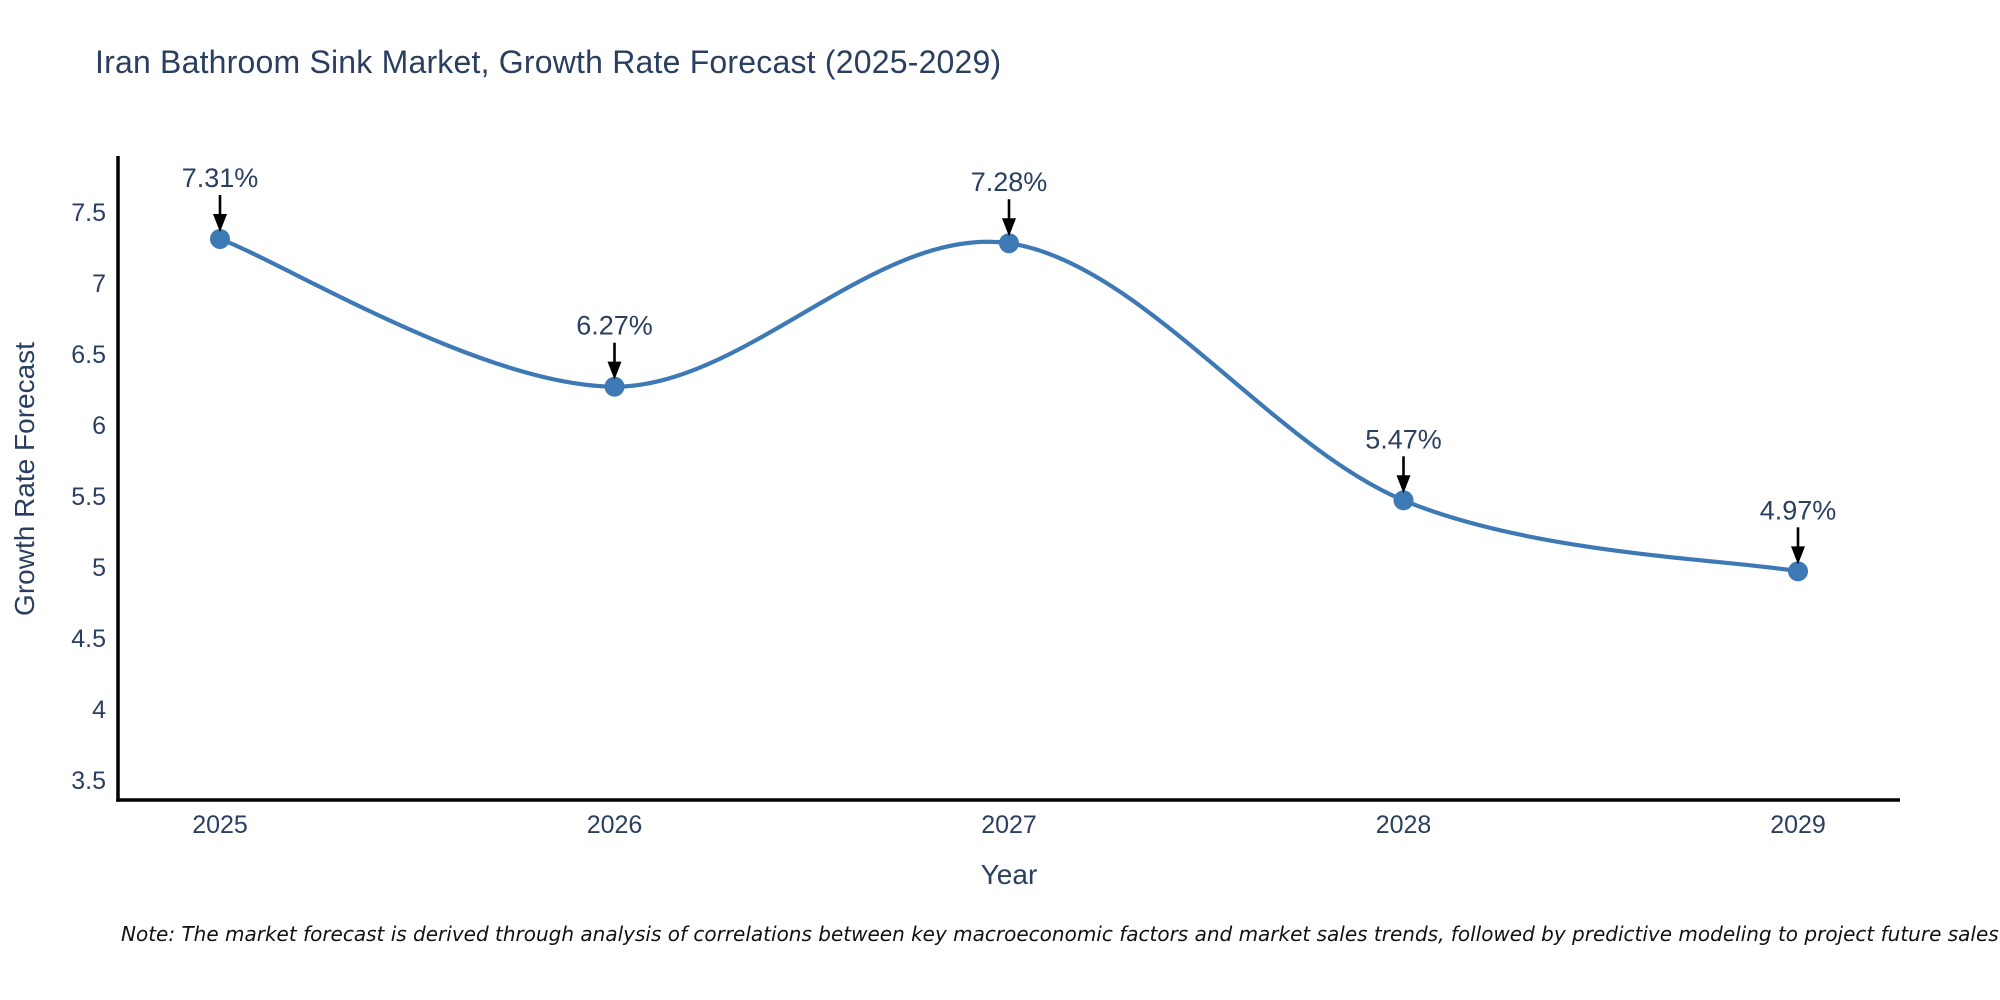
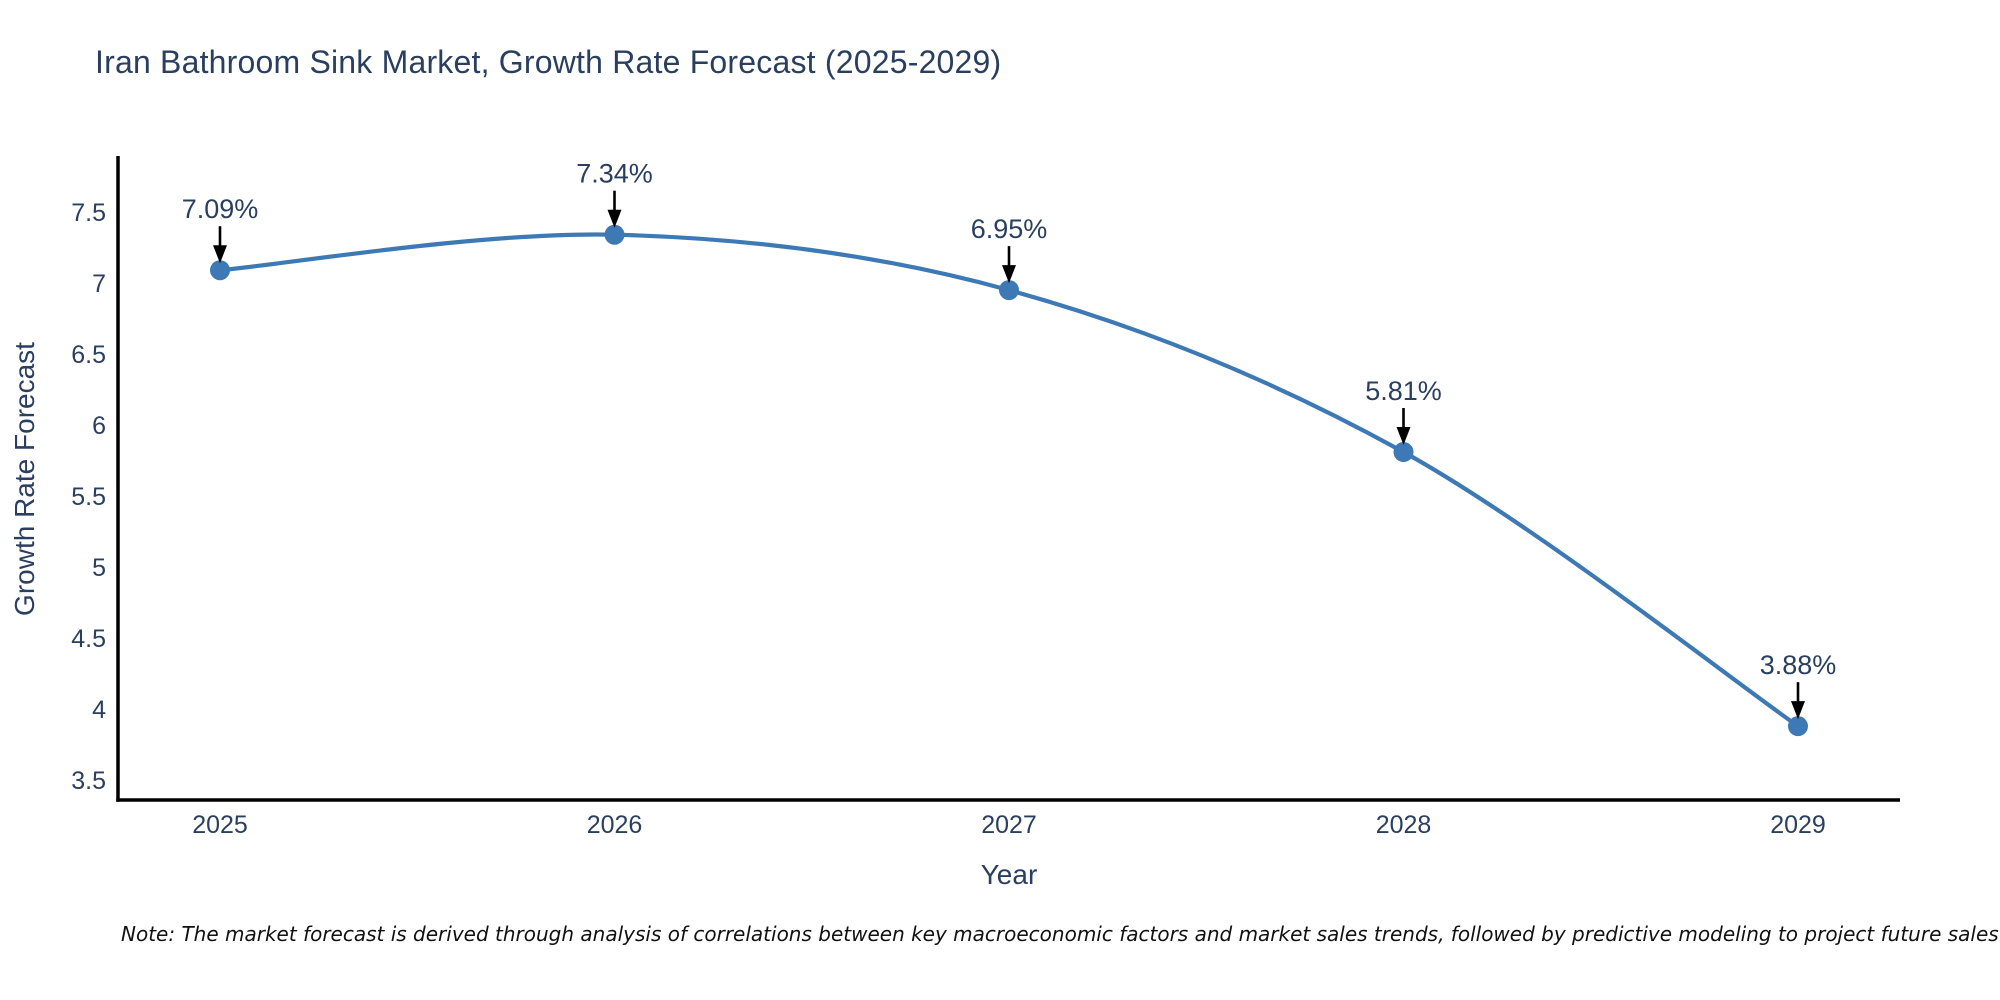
2025: 7.31% -> 7.09%
2026: 6.27% -> 7.34%
2027: 7.28% -> 6.95%
2028: 5.47% -> 5.81%
2029: 4.97% -> 3.88%
